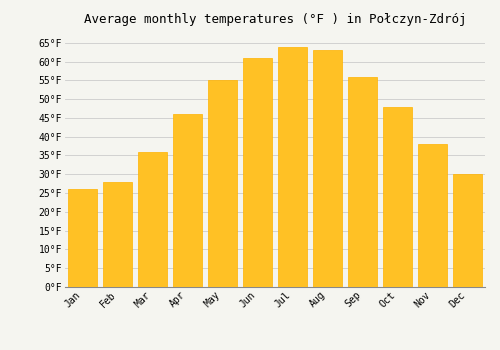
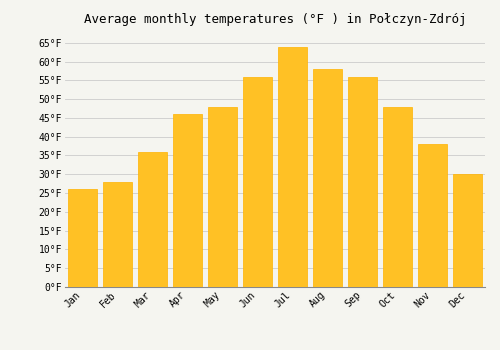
May: 55°F -> 48°F
Jun: 61°F -> 56°F
Aug: 63°F -> 58°F
